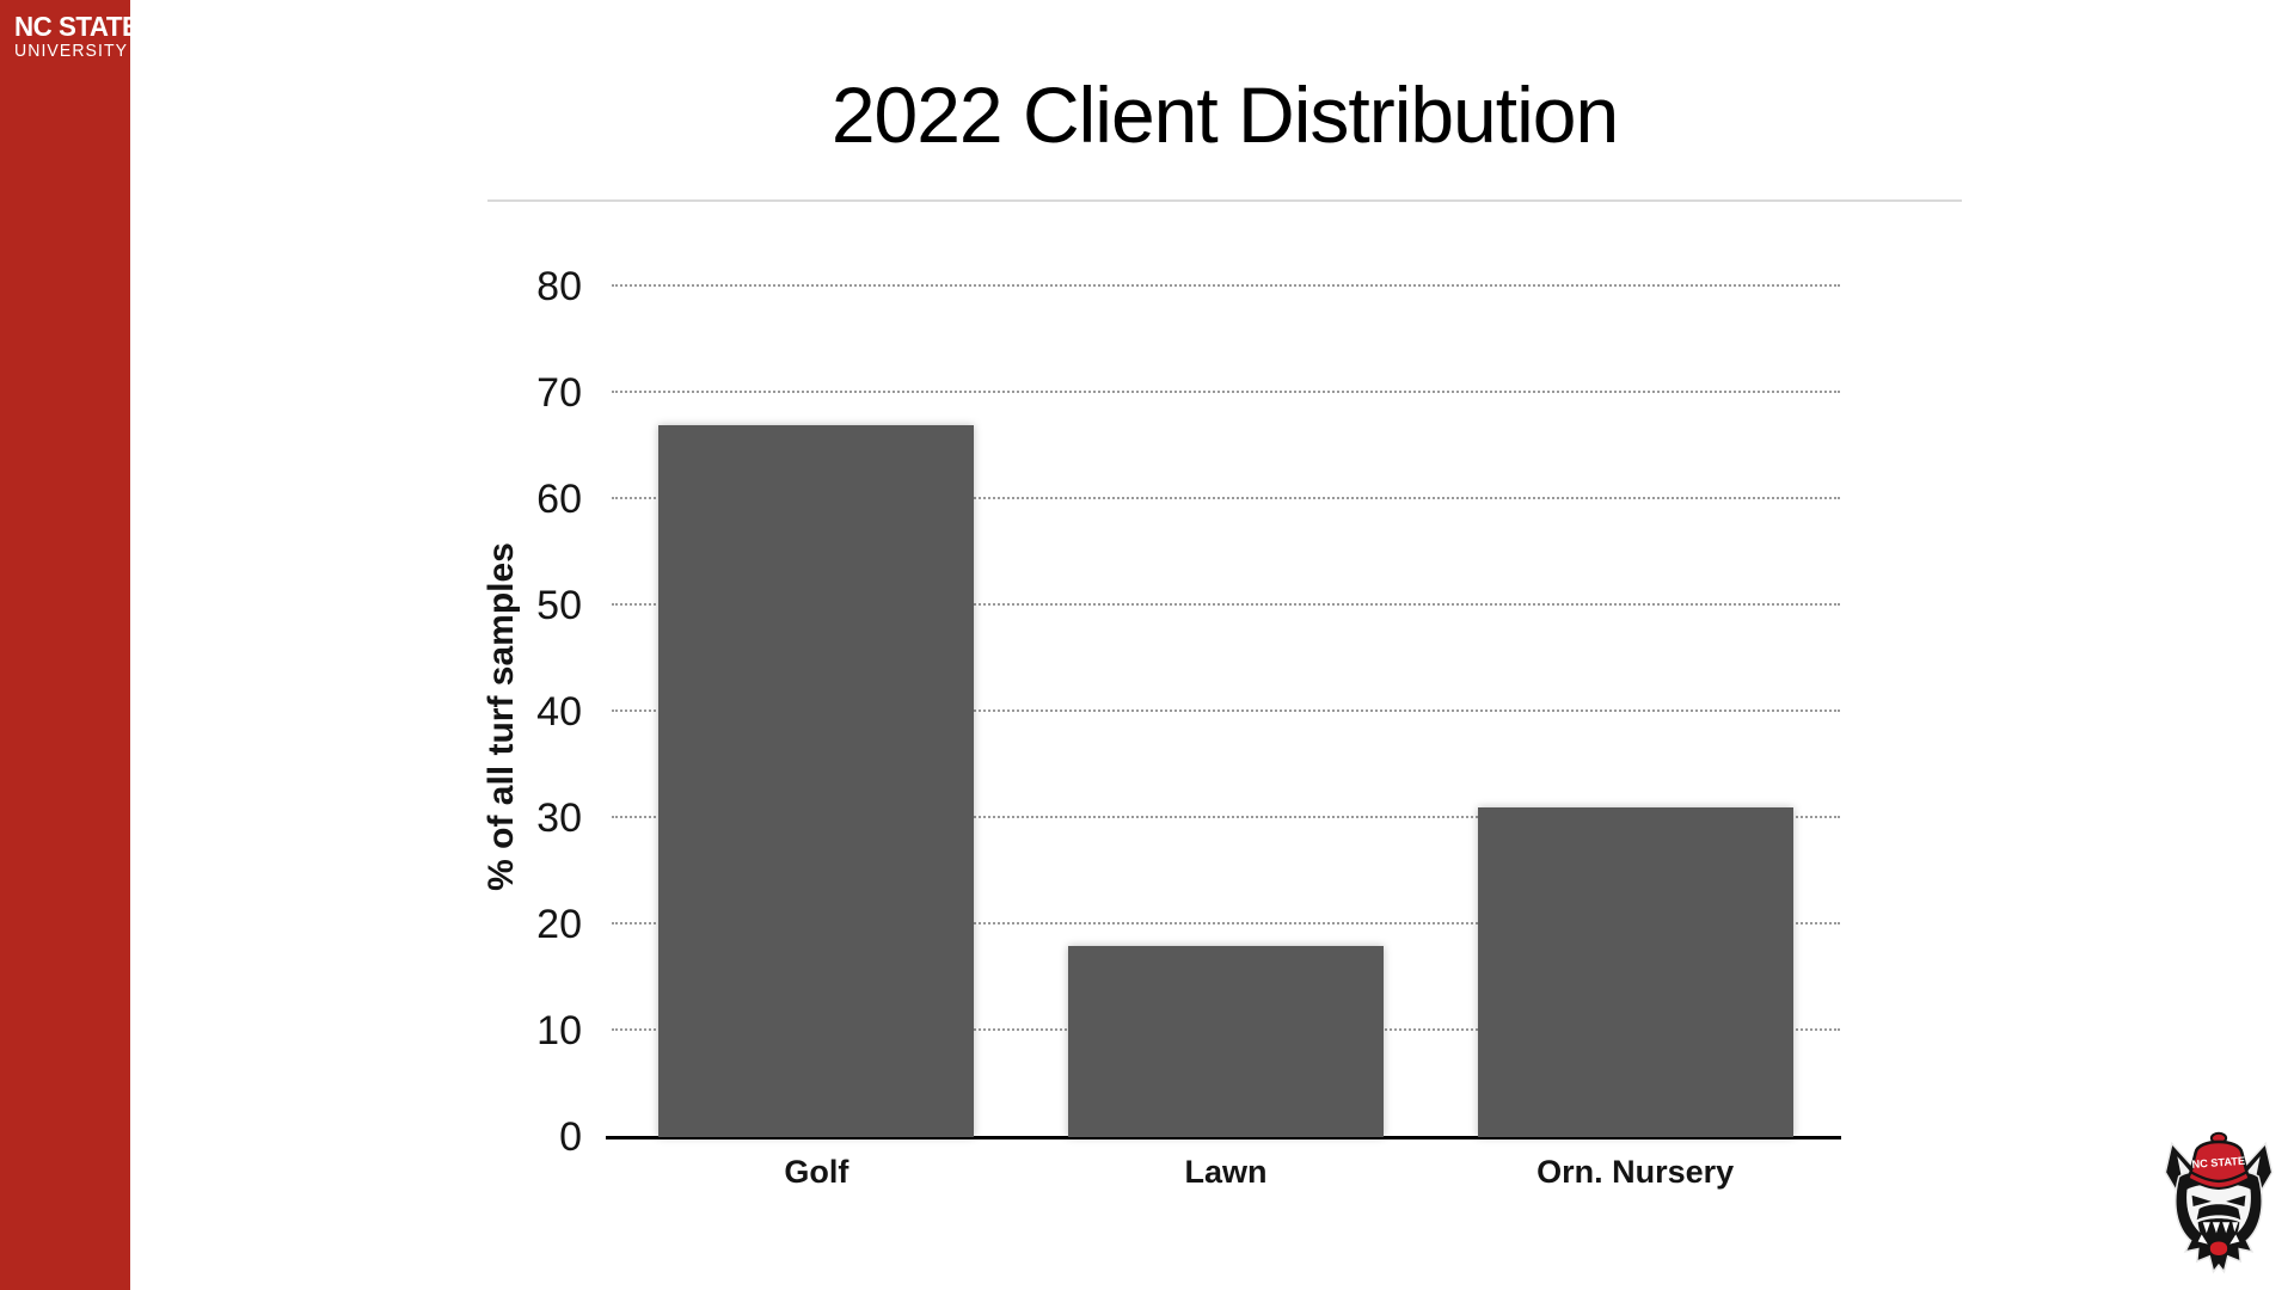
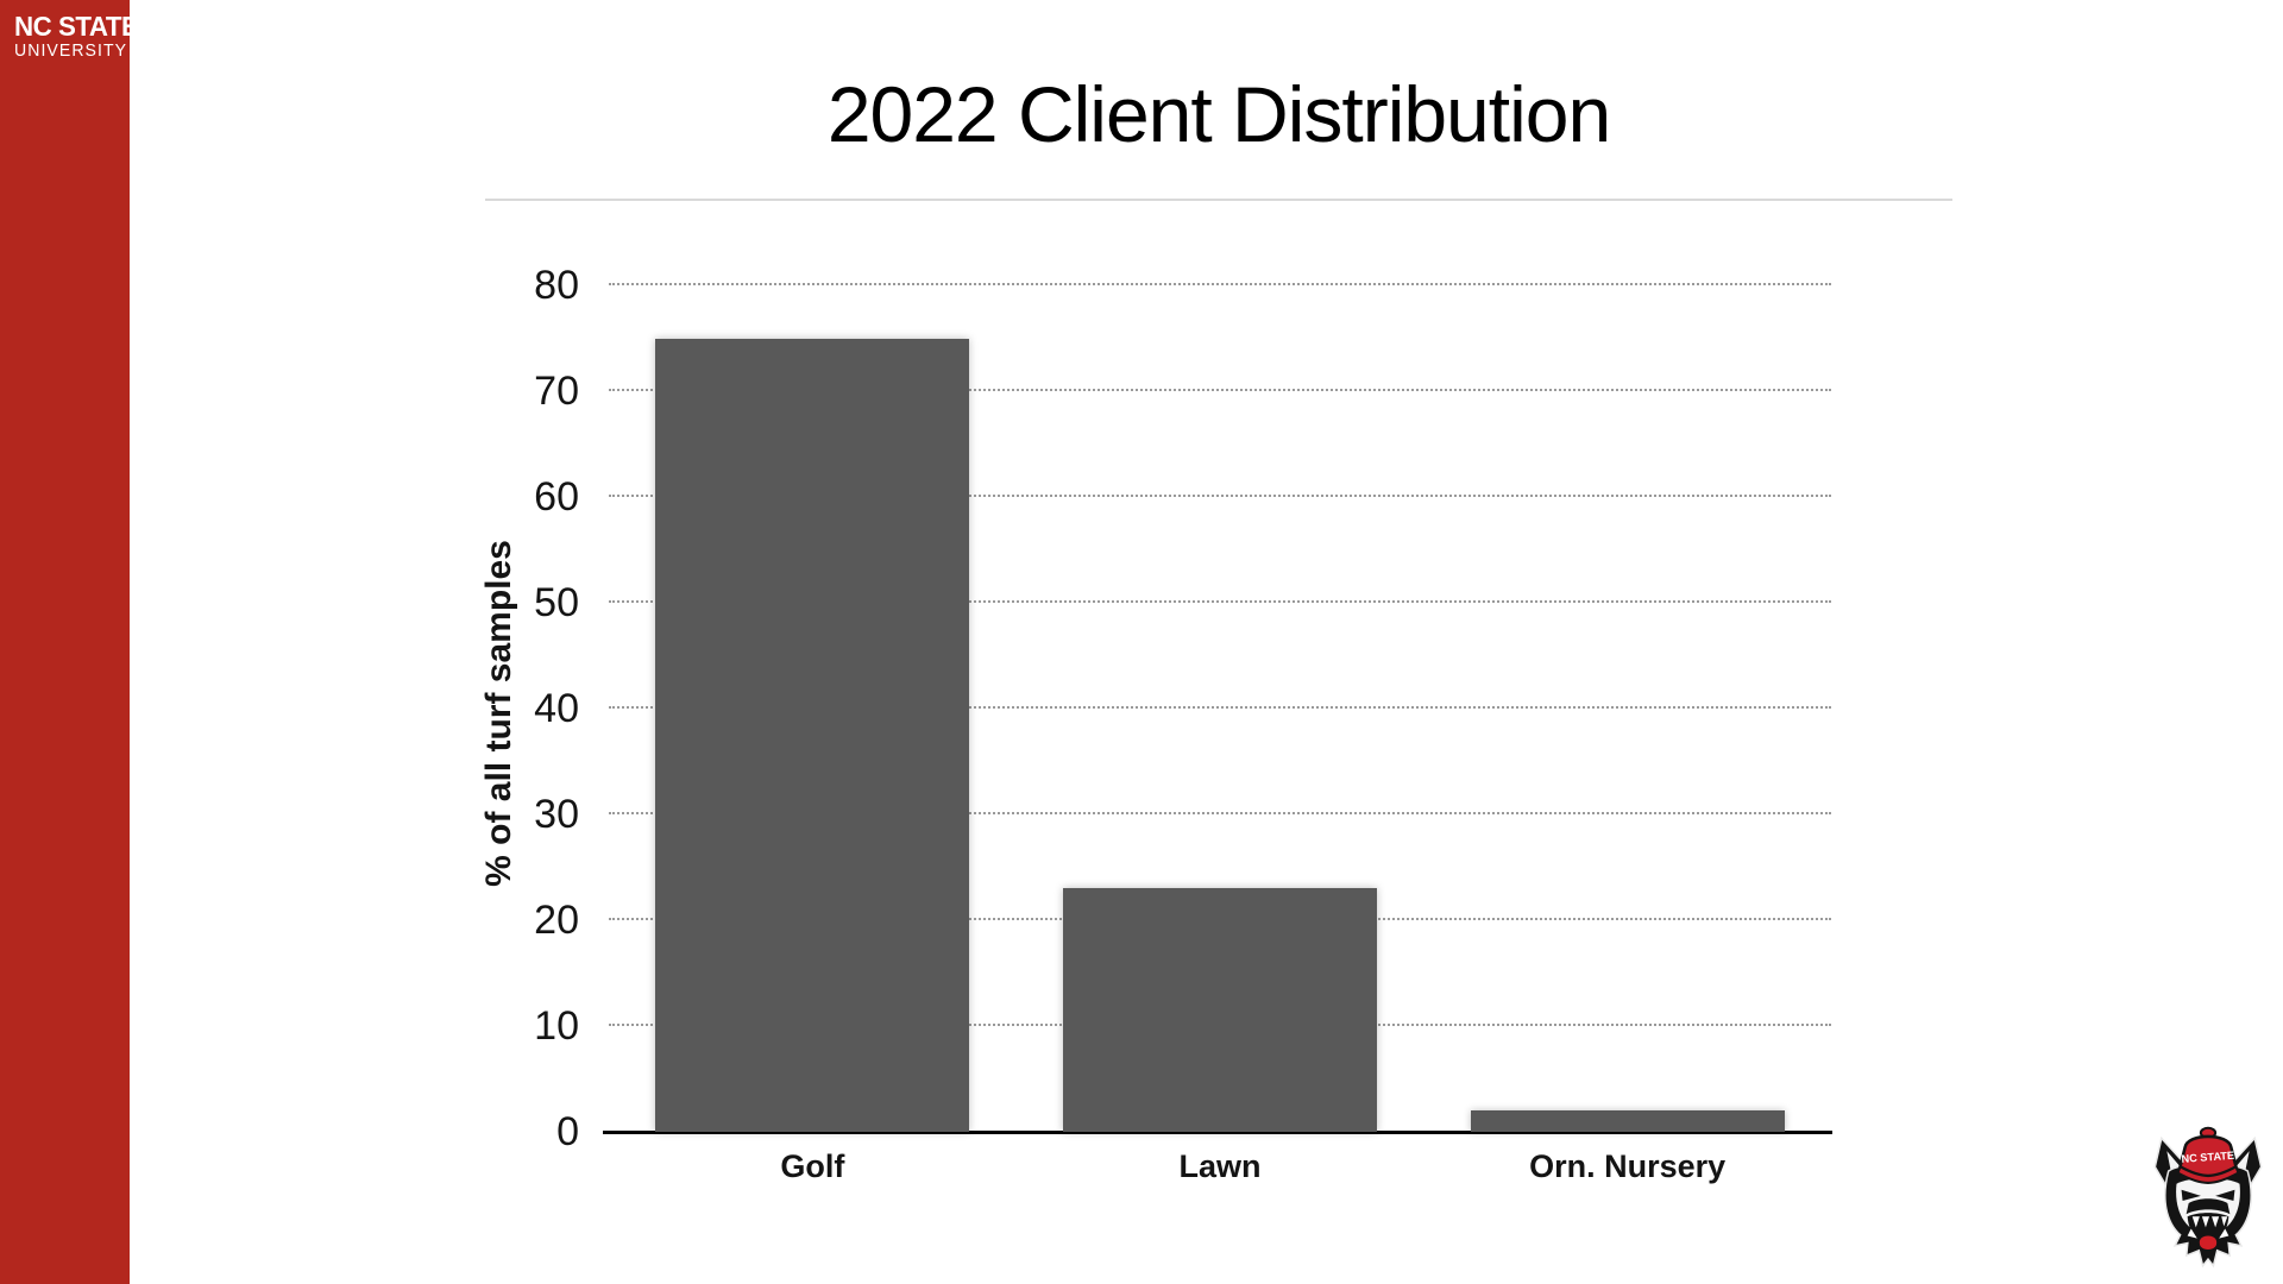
Golf: 67 -> 75
Lawn: 18 -> 23
Orn. Nursery: 31 -> 2
